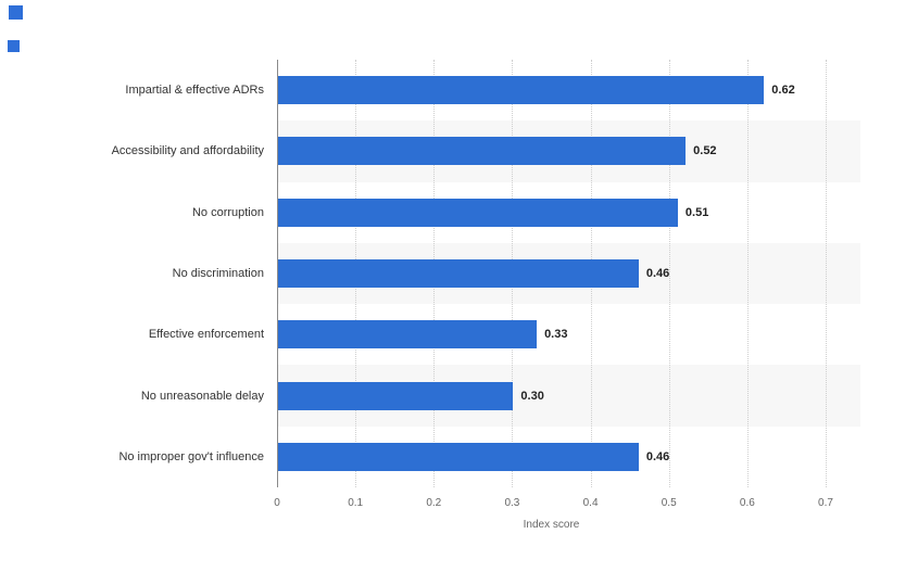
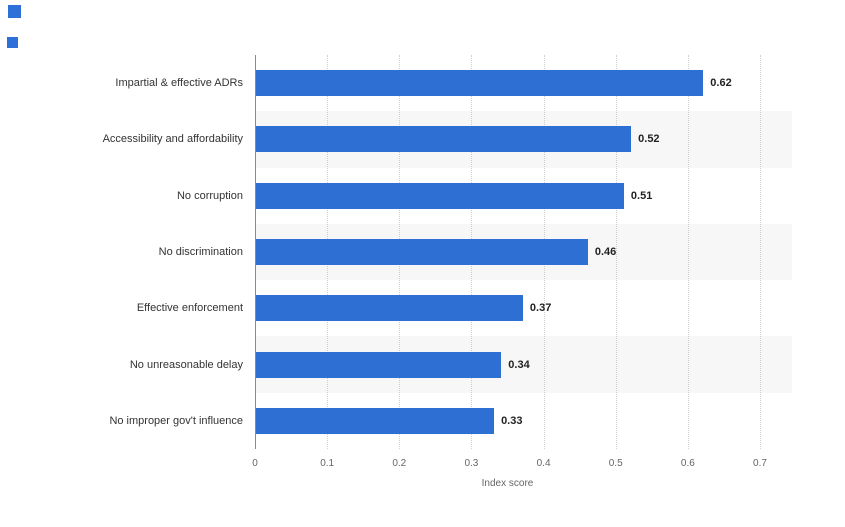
Effective enforcement: 0.33 -> 0.37
No unreasonable delay: 0.30 -> 0.34
No improper gov't influence: 0.46 -> 0.33
